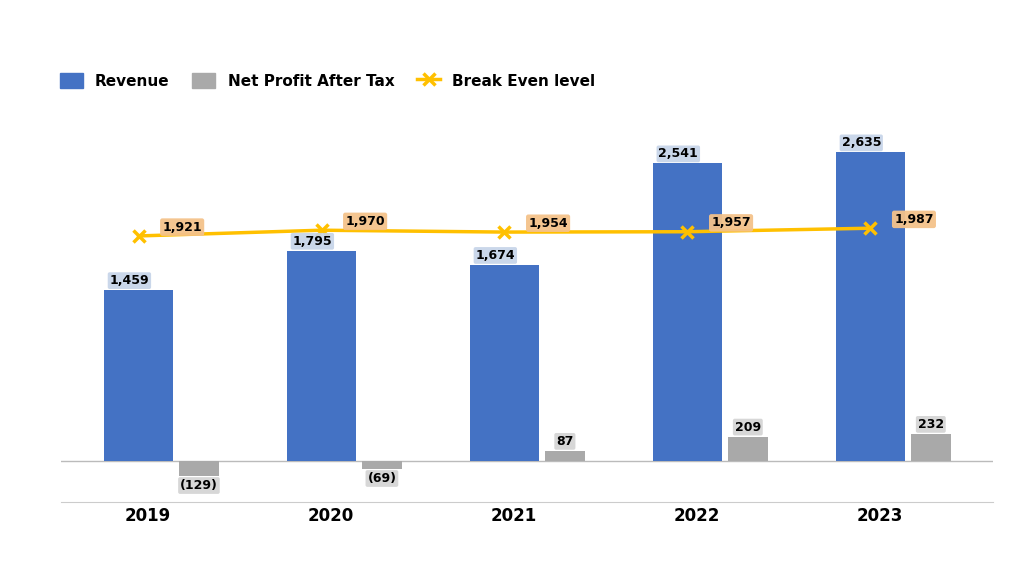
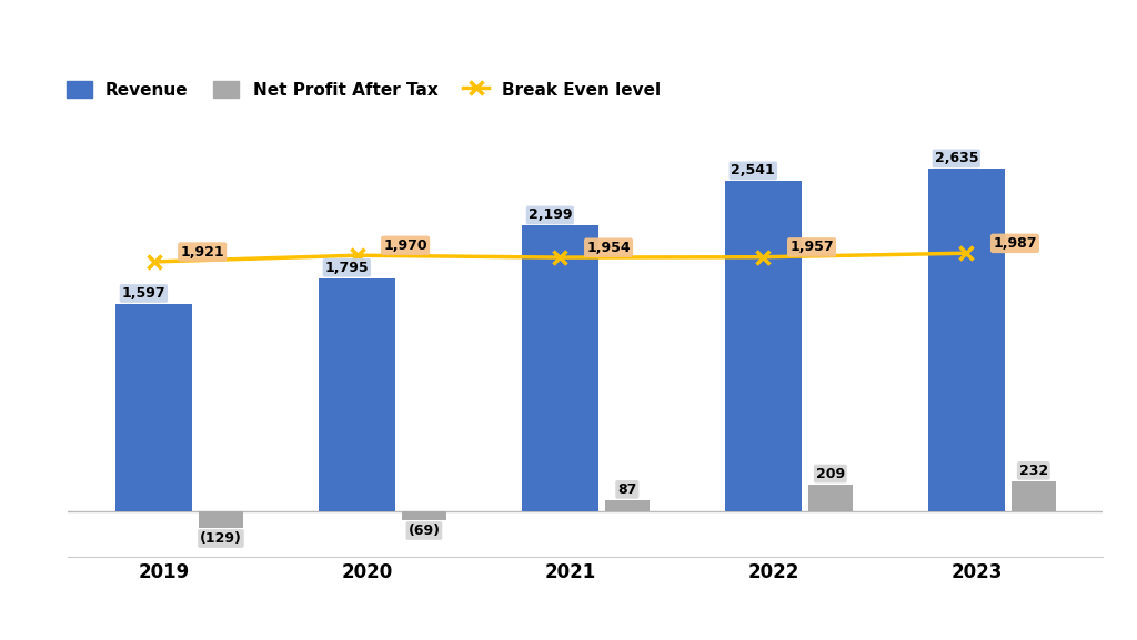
Revenue/2019: 1,459 -> 1,597
Revenue/2021: 1,674 -> 2,199
